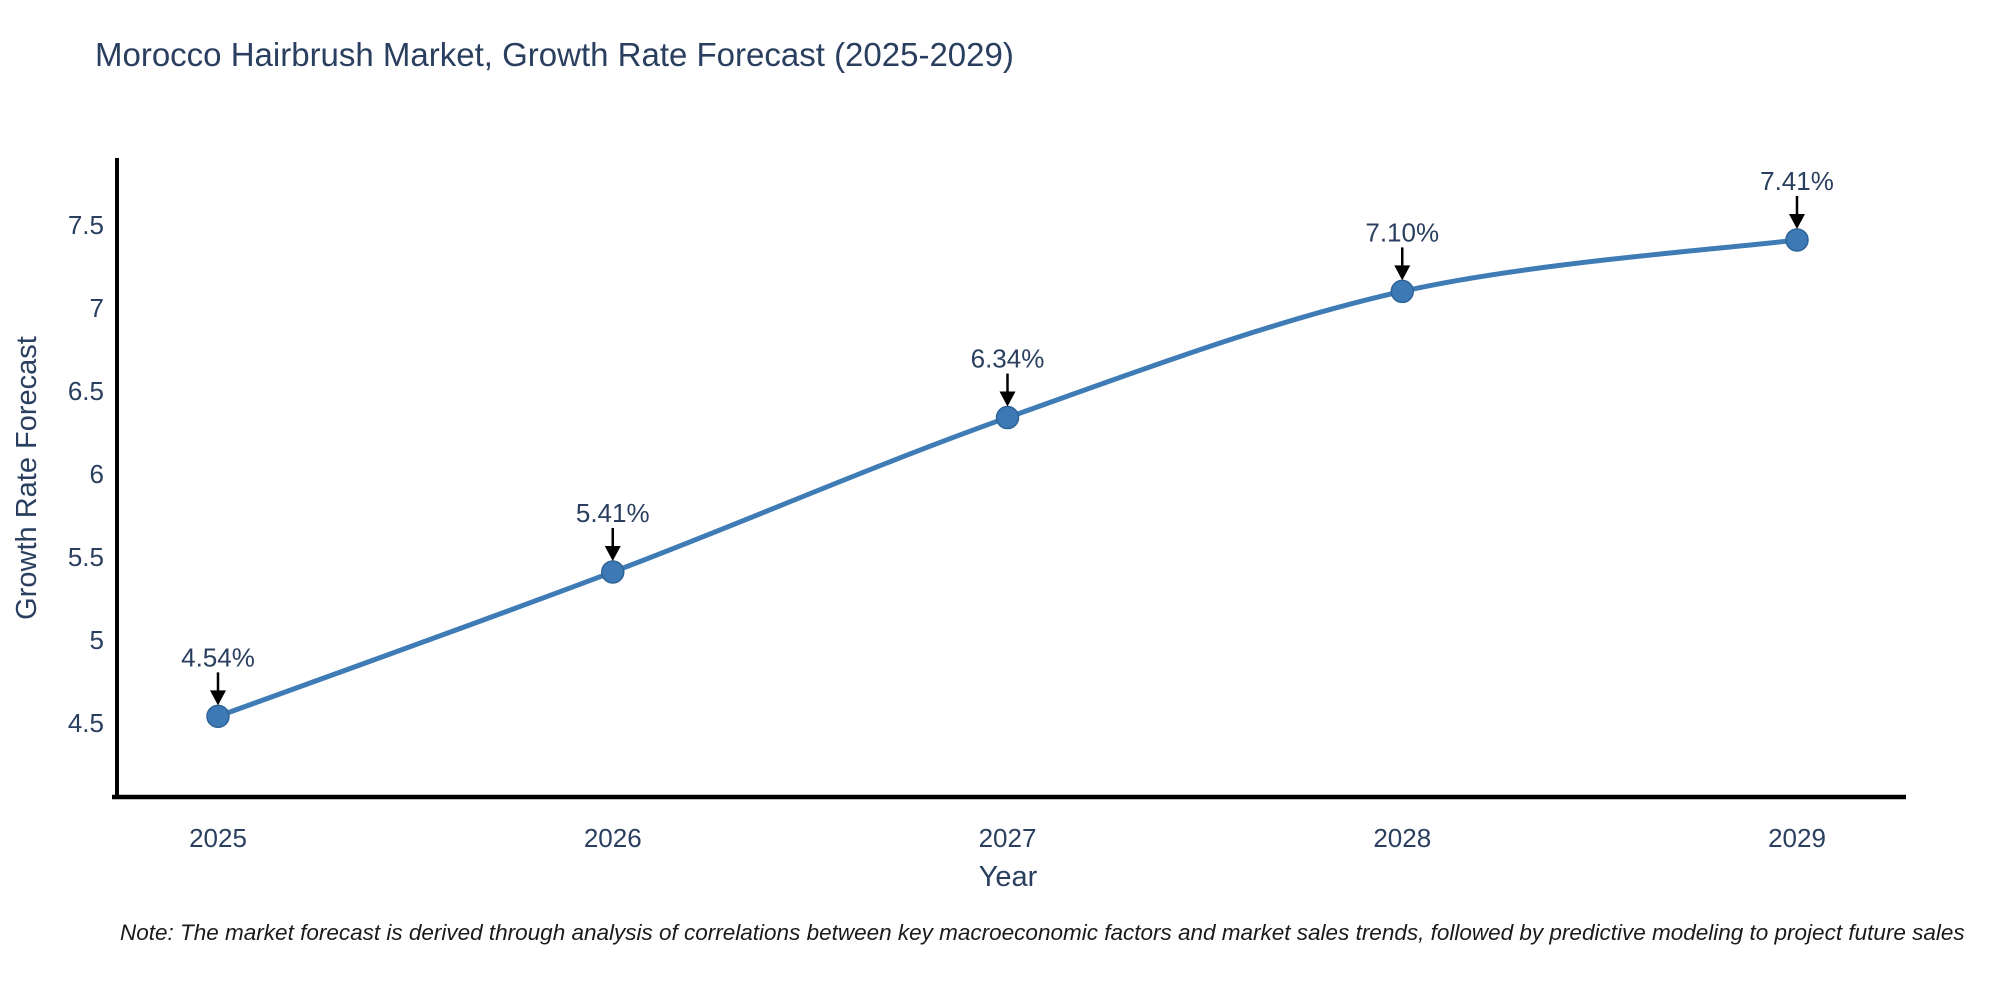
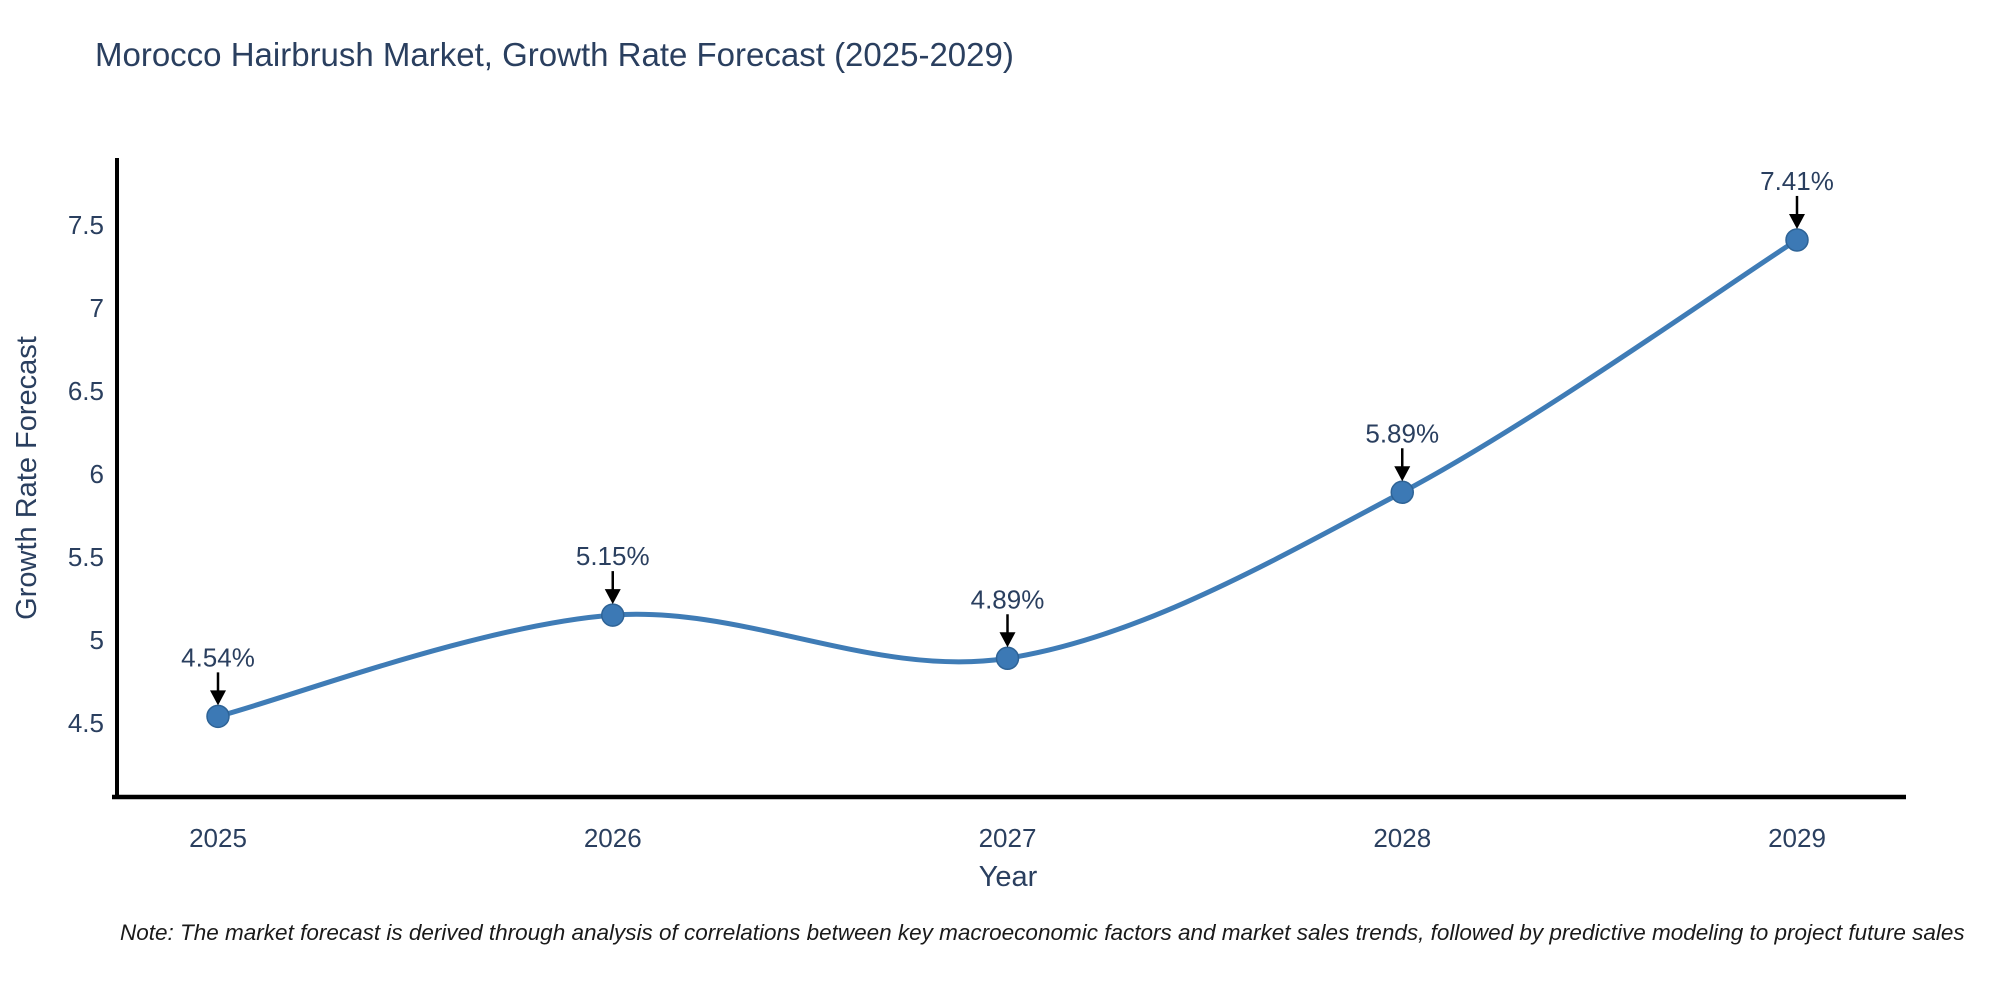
2026: 5.41% -> 5.15%
2027: 6.34% -> 4.89%
2028: 7.10% -> 5.89%
